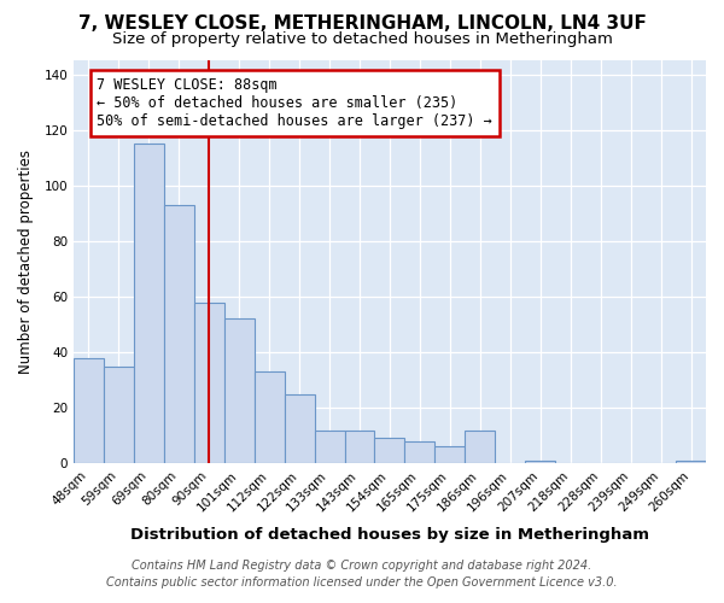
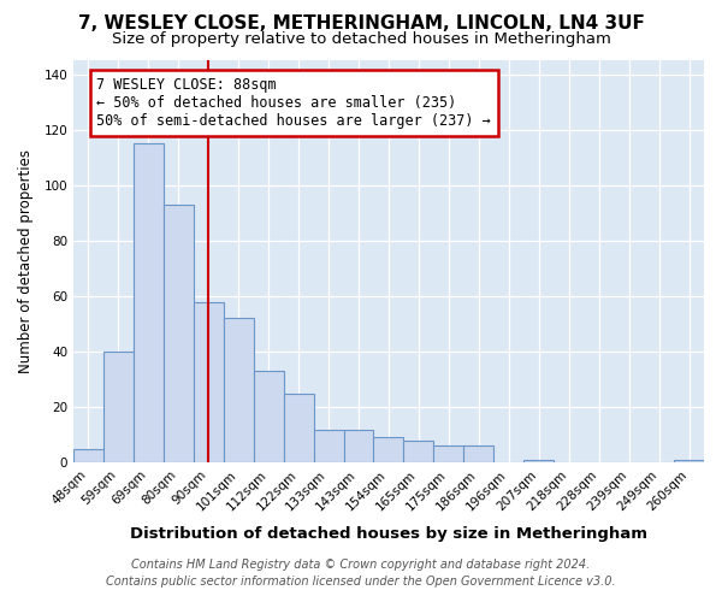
48sqm: 38 -> 5
59sqm: 35 -> 40
186sqm: 12 -> 6
